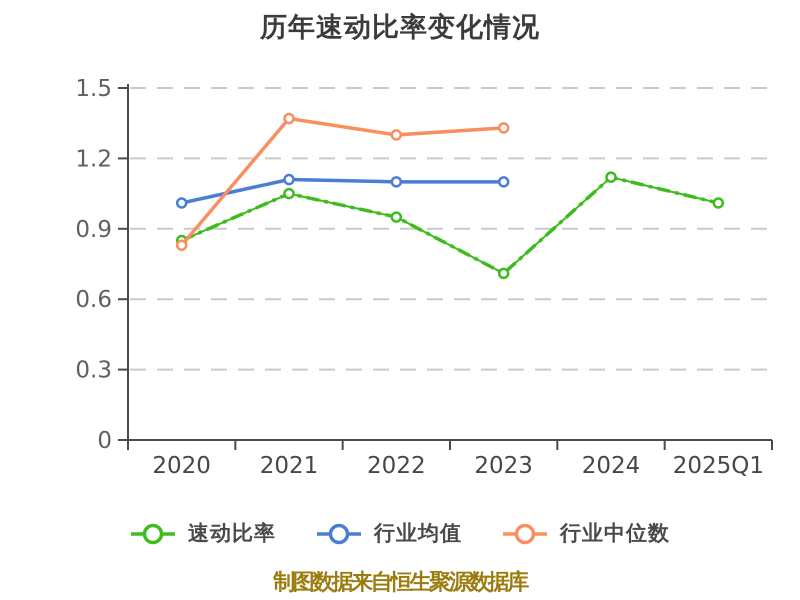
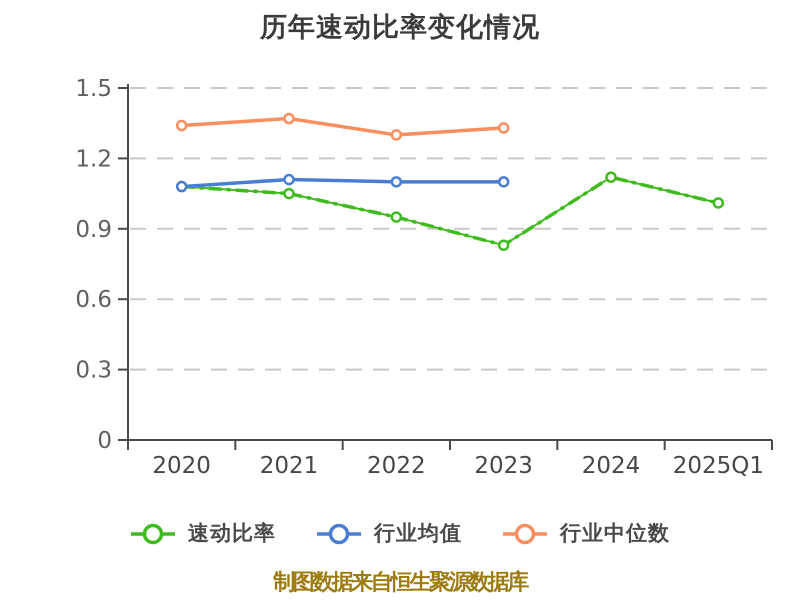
速动比率/2020: 0.85 -> 1.08
行业均值/2020: 1.01 -> 1.08
行业中位数/2020: 0.83 -> 1.34
速动比率/2023: 0.71 -> 0.83
